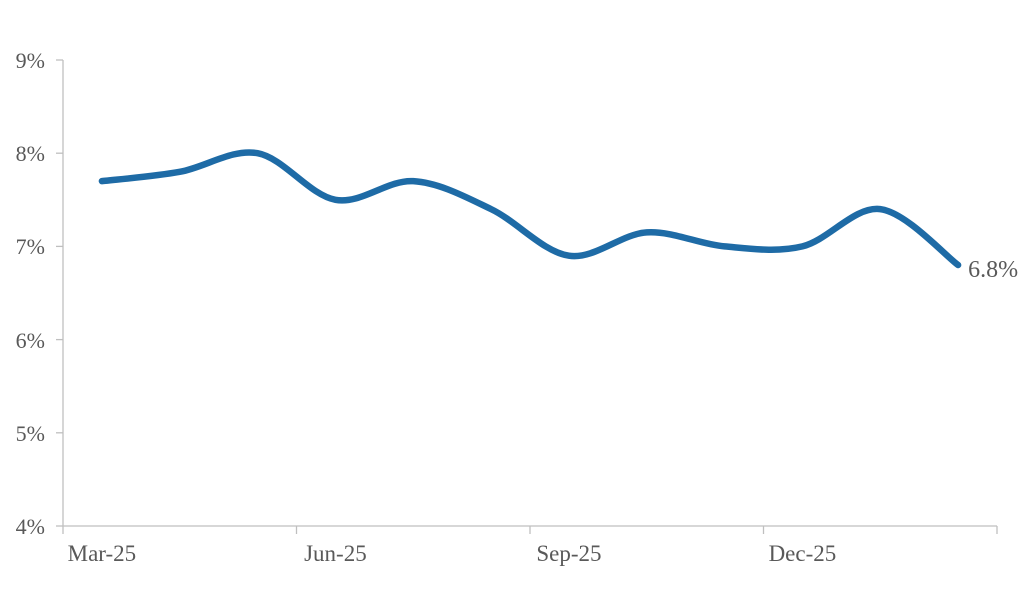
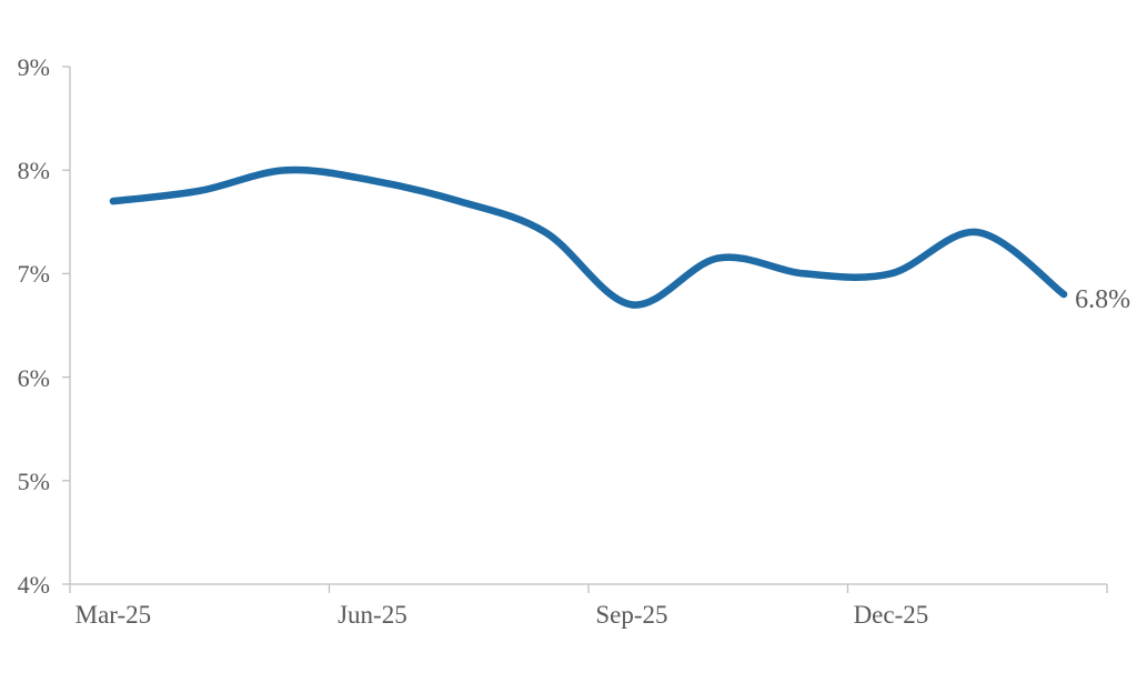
Jun-25: 7.5% -> 7.9%
Sep-25: 6.9% -> 6.7%
